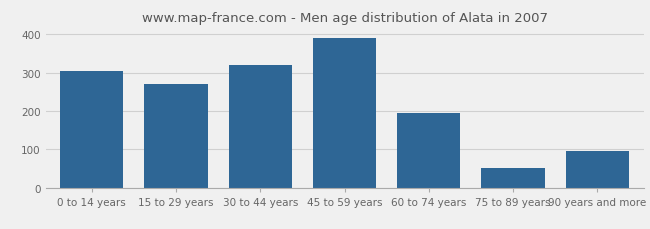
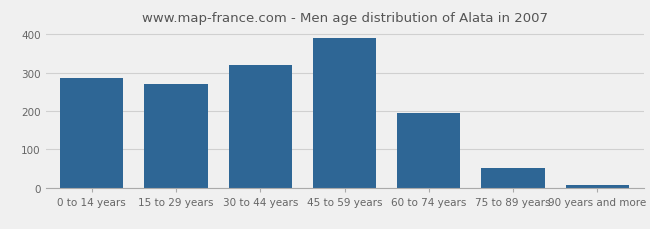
0 to 14 years: 305 -> 285
90 years and more: 95 -> 8
